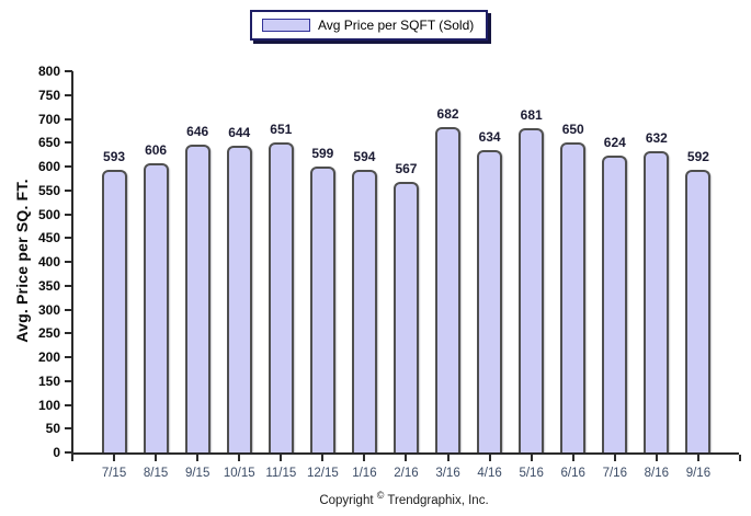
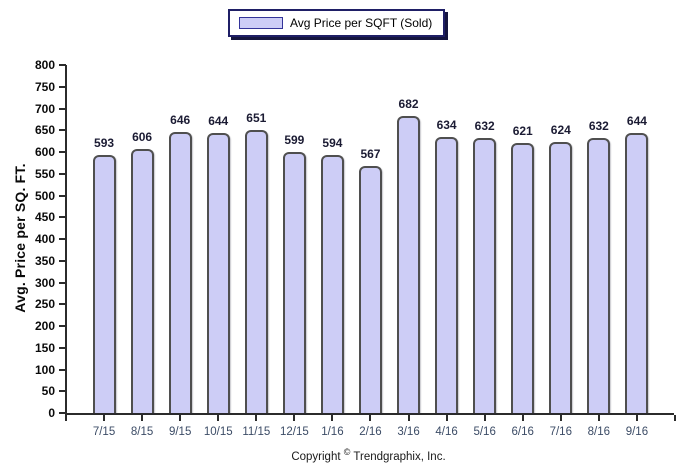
5/16: 681 -> 632
6/16: 650 -> 621
9/16: 592 -> 644
